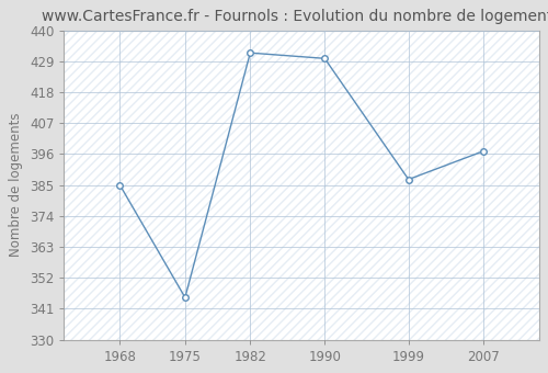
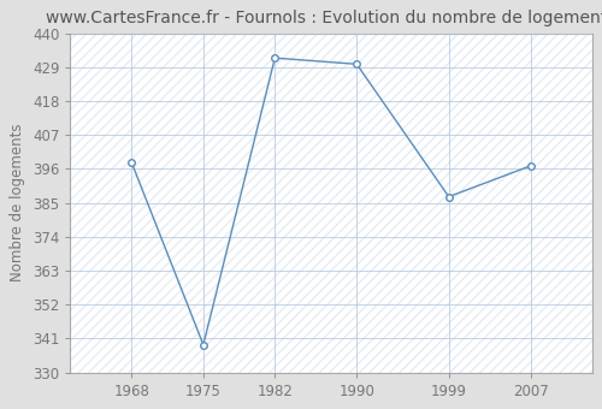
1968: 385 -> 398
1975: 345 -> 339
